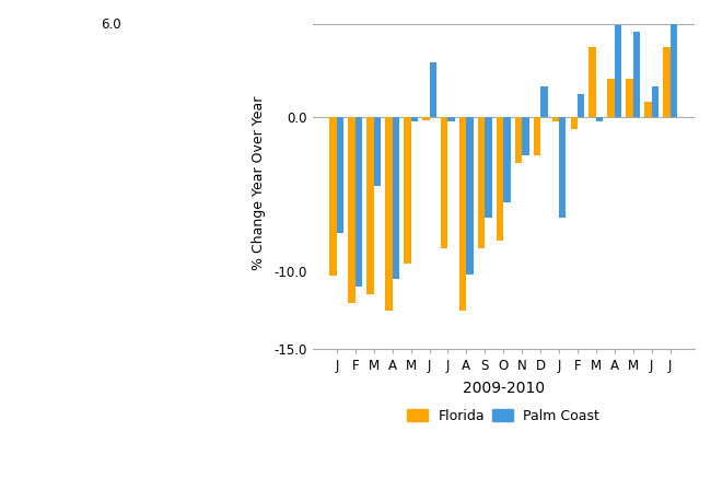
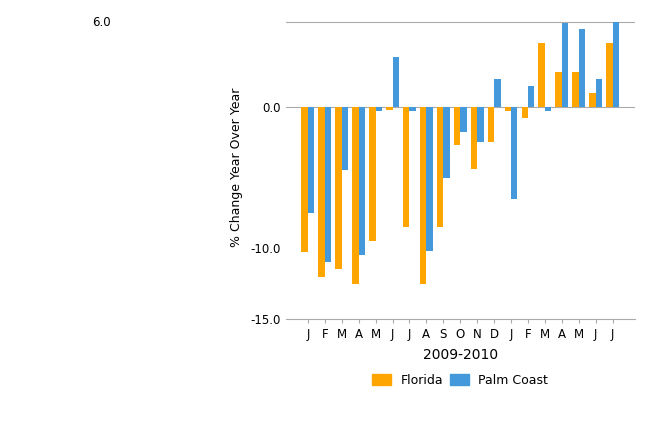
Palm Coast/S: -6.5 -> -5.0
Florida/O: -8.0 -> -2.7
Palm Coast/O: -5.5 -> -1.8
Florida/N: -3.0 -> -4.4
